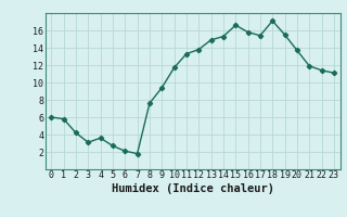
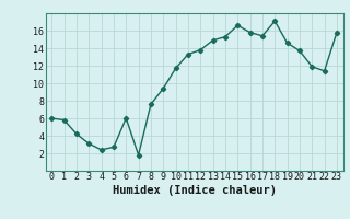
4: 3.6 -> 2.4
6: 2.1 -> 6.0
19: 15.5 -> 14.6
23: 11.1 -> 15.8
